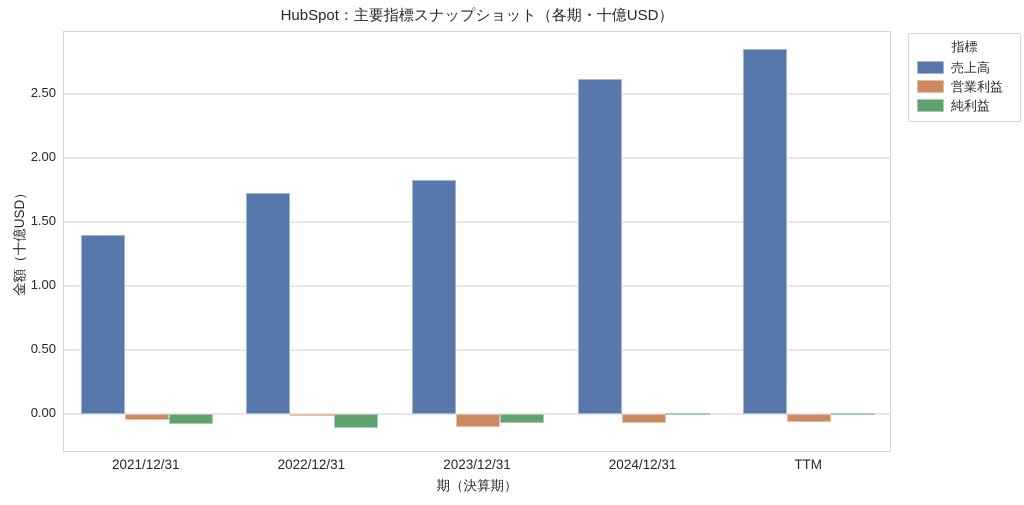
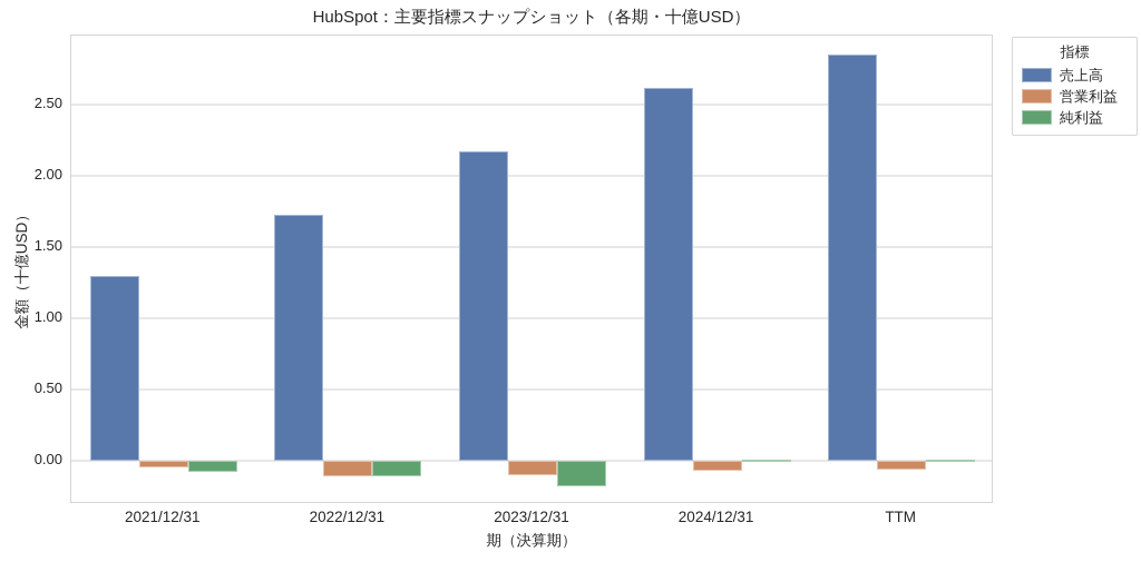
売上高/2021/12/31: 1.40 -> 1.30
営業利益/2022/12/31: -0.01 -> -0.11
売上高/2023/12/31: 1.83 -> 2.17
純利益/2023/12/31: -0.07 -> -0.18
